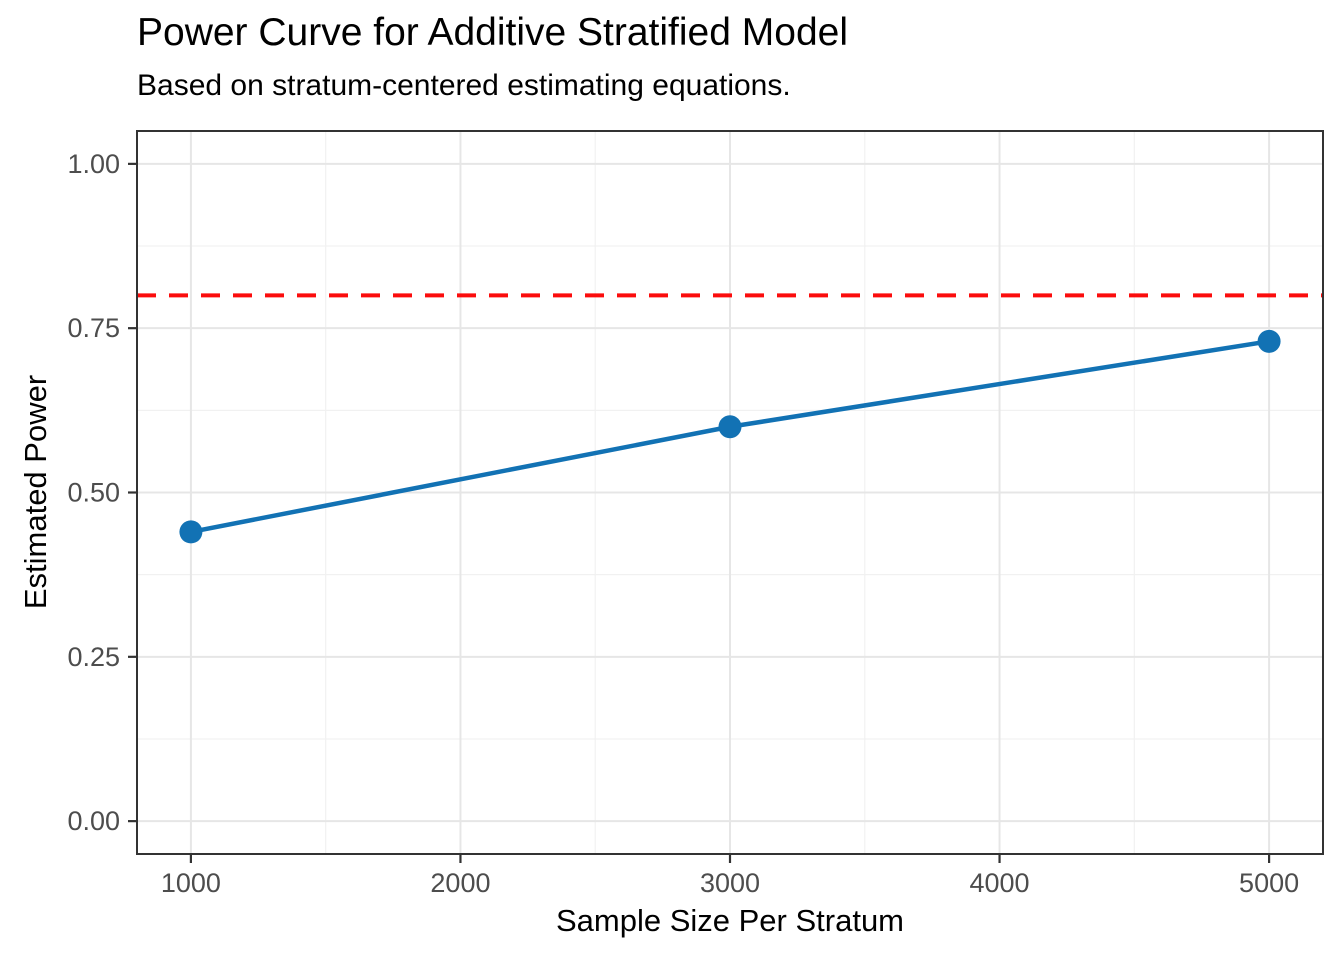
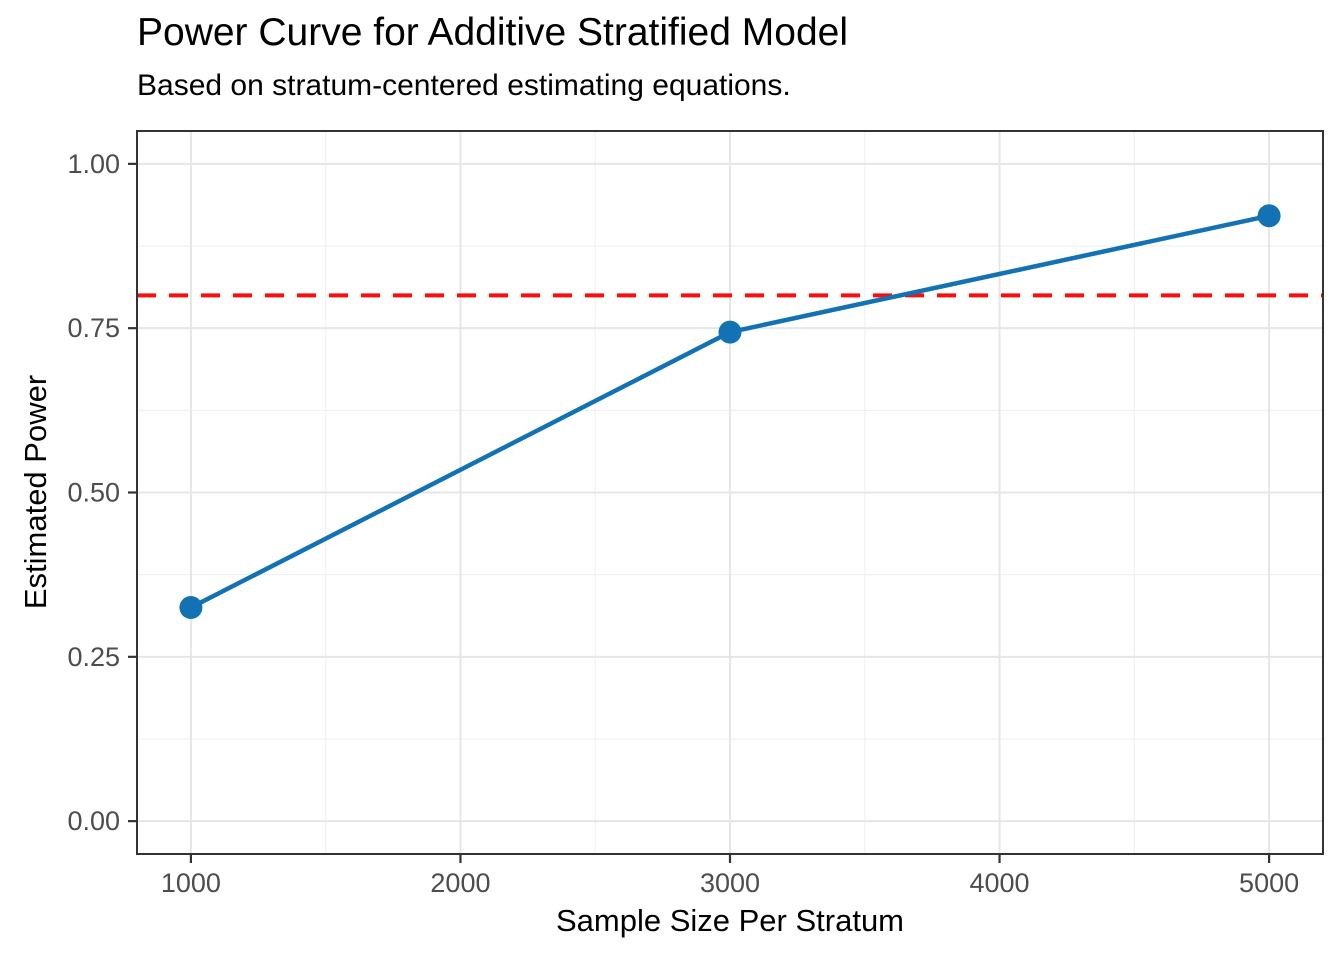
1000: 0.44 -> 0.33
3000: 0.60 -> 0.74
5000: 0.73 -> 0.92
